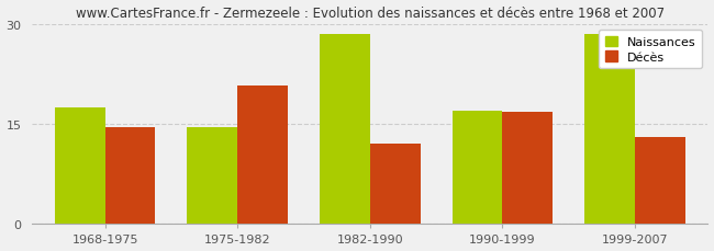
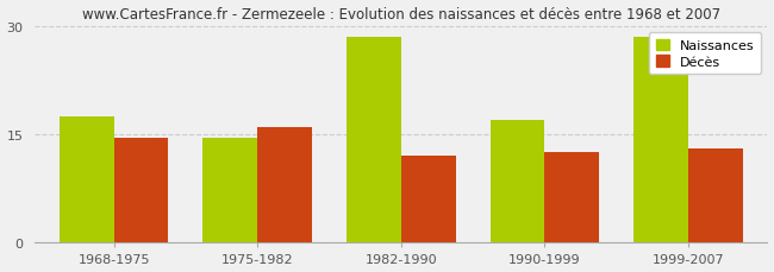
Décès/1975-1982: 20.8 -> 16.0
Décès/1990-1999: 16.8 -> 12.5
